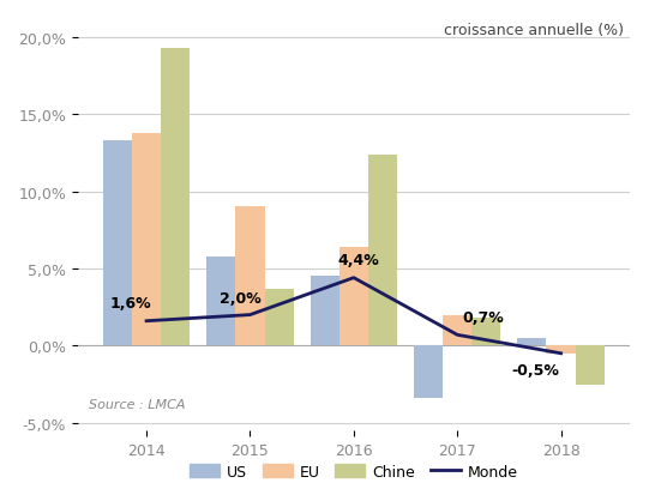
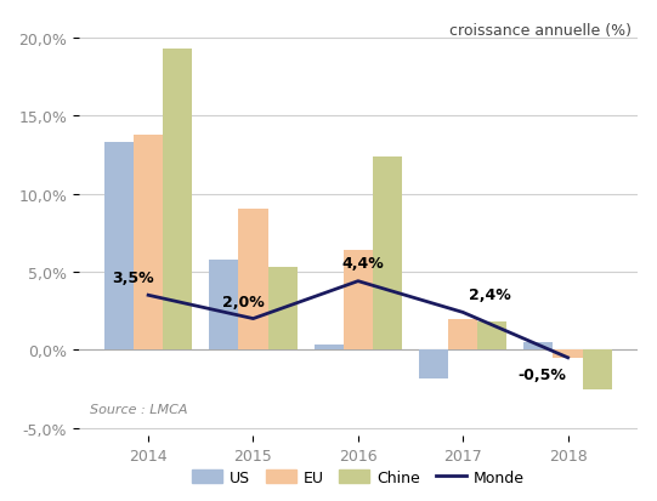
Monde/2014: 1,6% -> 3,5%
Chine/2015: 3,7% -> 5,3%
US/2016: 4,5% -> 0,3%
US/2017: -3,4% -> -1,8%
Monde/2017: 0,7% -> 2,4%
